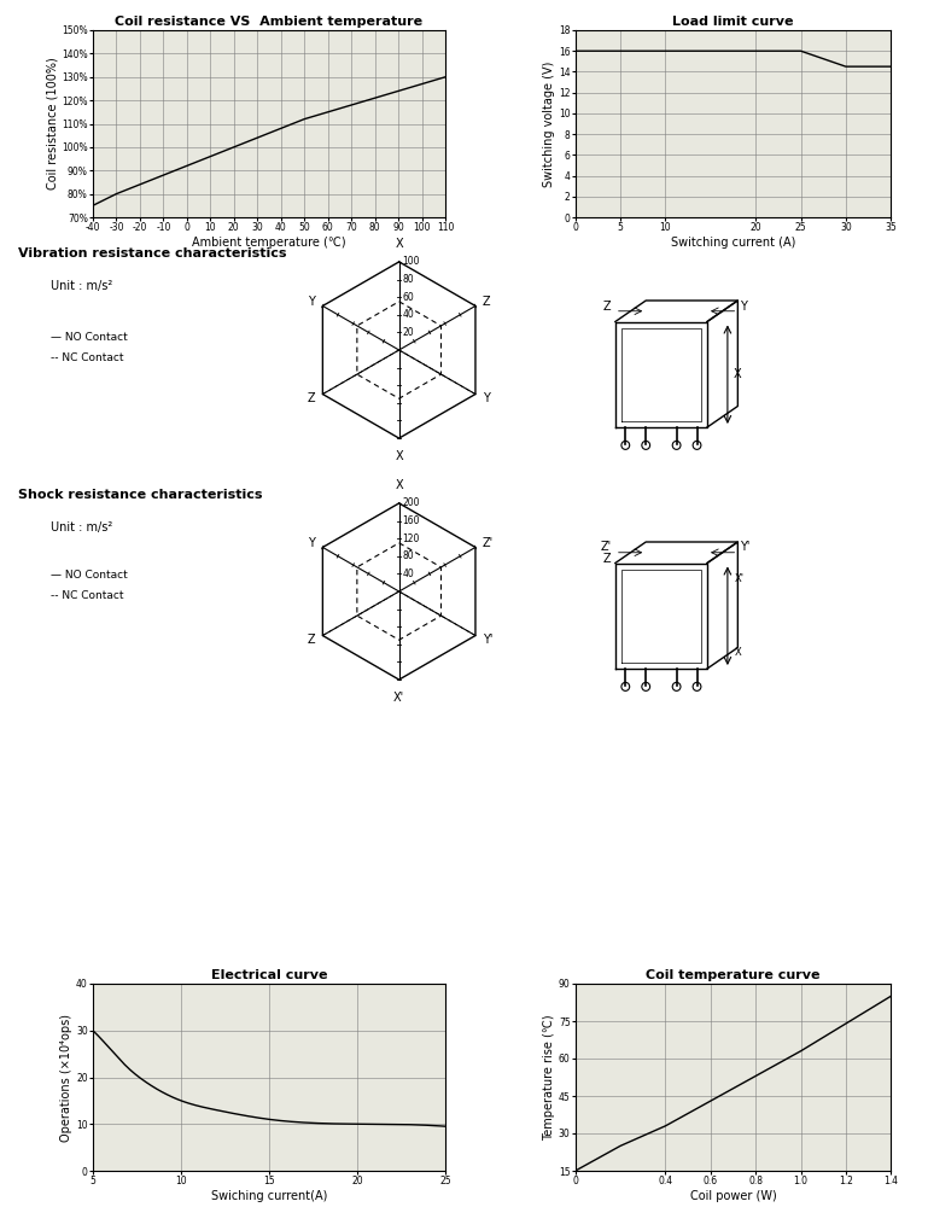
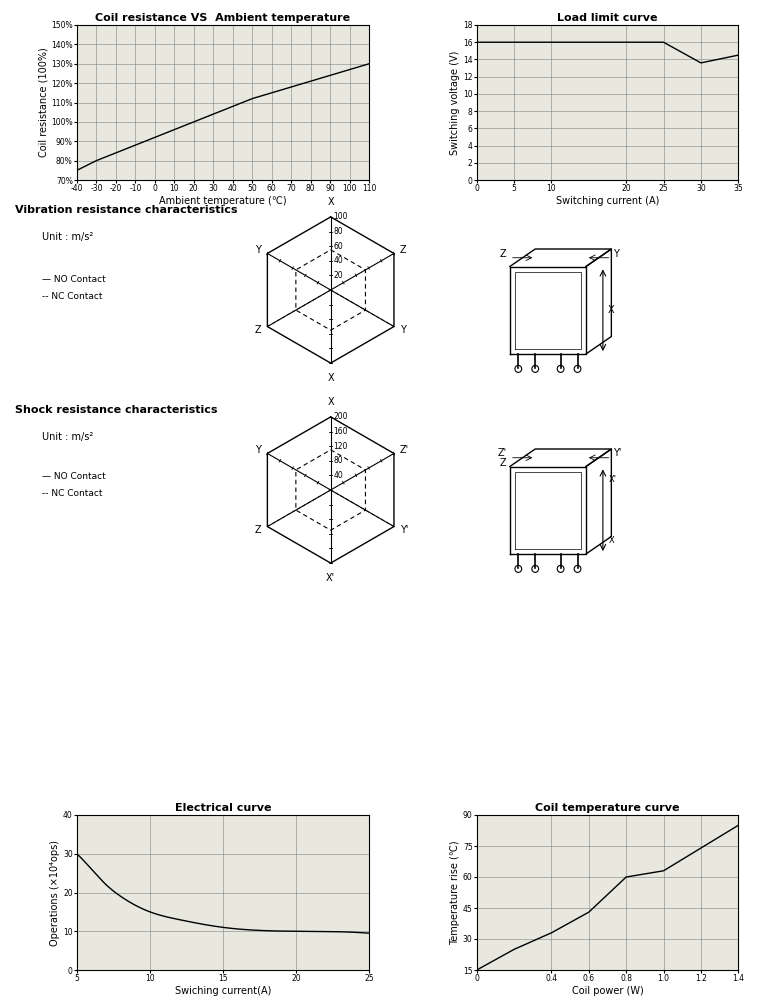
Load limit curve/30: 14.5 -> 13.6
Coil temperature curve/0.8: 53 -> 60
